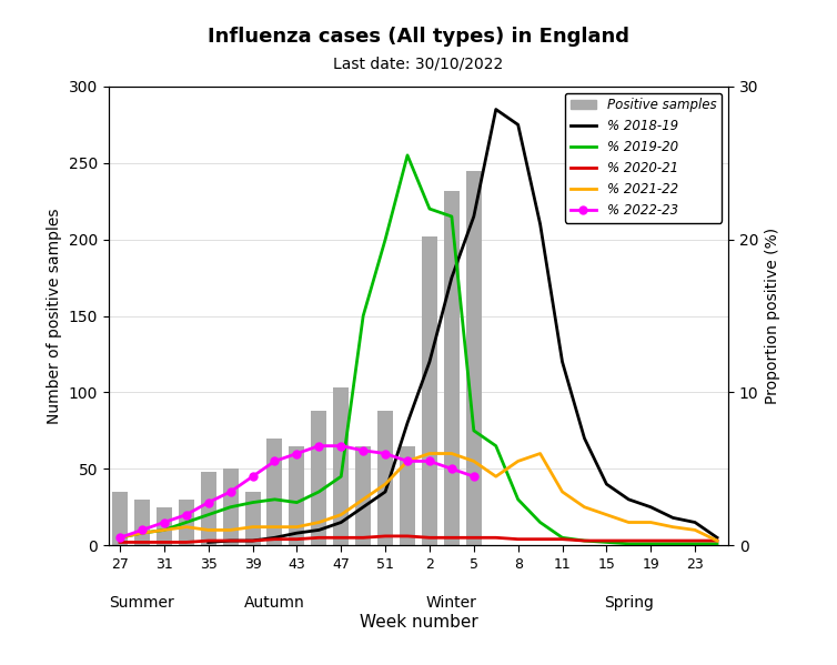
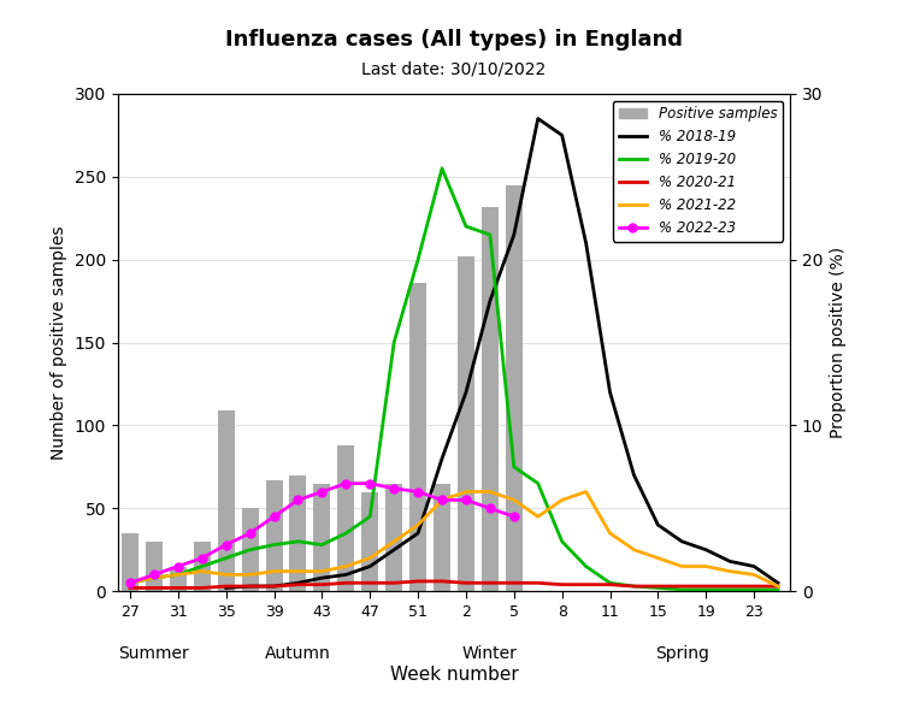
Positive samples/31: 25 -> 15
Positive samples/35: 48 -> 109
Positive samples/39: 35 -> 67
Positive samples/47: 103 -> 60
Positive samples/51: 88 -> 186
